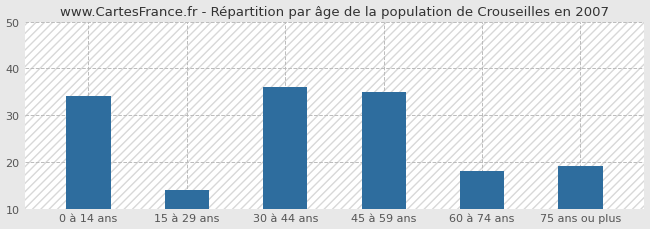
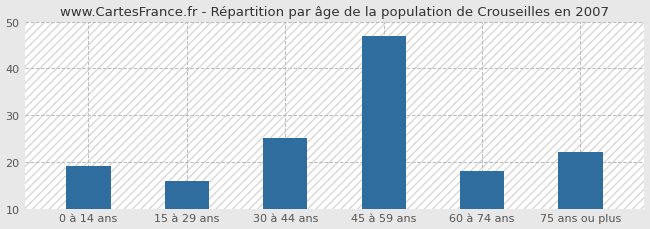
0 à 14 ans: 34 -> 19
15 à 29 ans: 14 -> 16
30 à 44 ans: 36 -> 25
45 à 59 ans: 35 -> 47
75 ans ou plus: 19 -> 22
